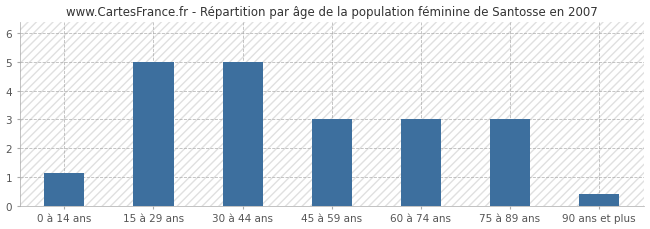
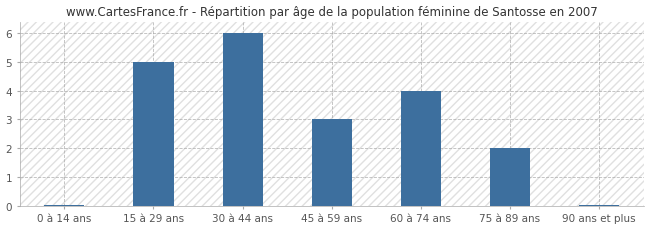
0 à 14 ans: 1.15 -> 0.04
30 à 44 ans: 5.00 -> 6.00
60 à 74 ans: 3.00 -> 4.00
75 à 89 ans: 3.00 -> 2.00
90 ans et plus: 0.40 -> 0.04
